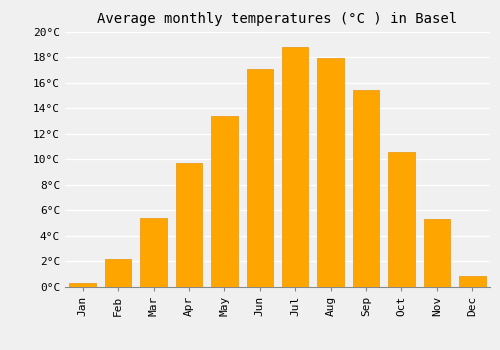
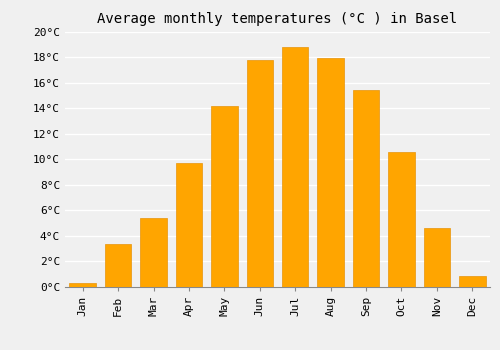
Feb: 2.2°C -> 3.4°C
May: 13.4°C -> 14.2°C
Jun: 17.1°C -> 17.8°C
Nov: 5.3°C -> 4.6°C
